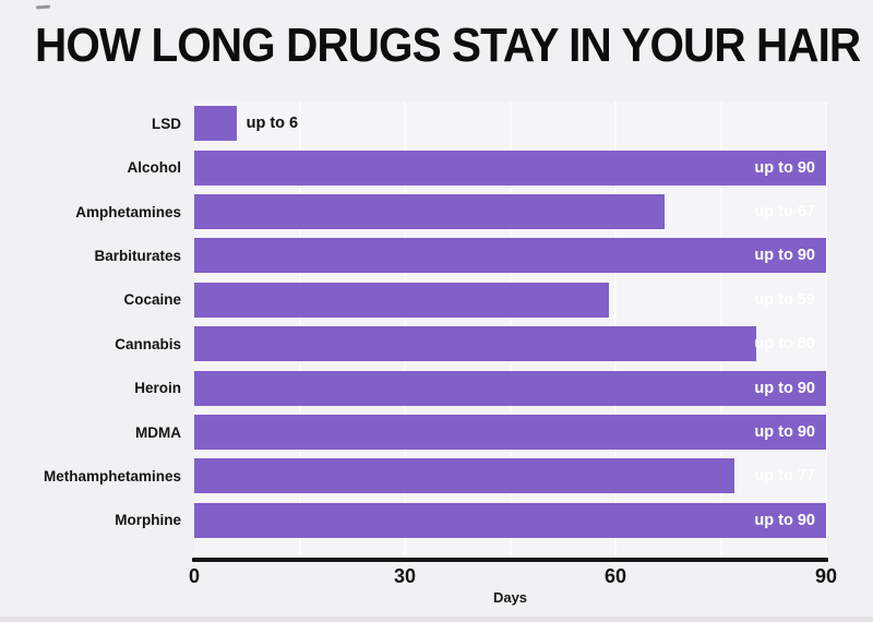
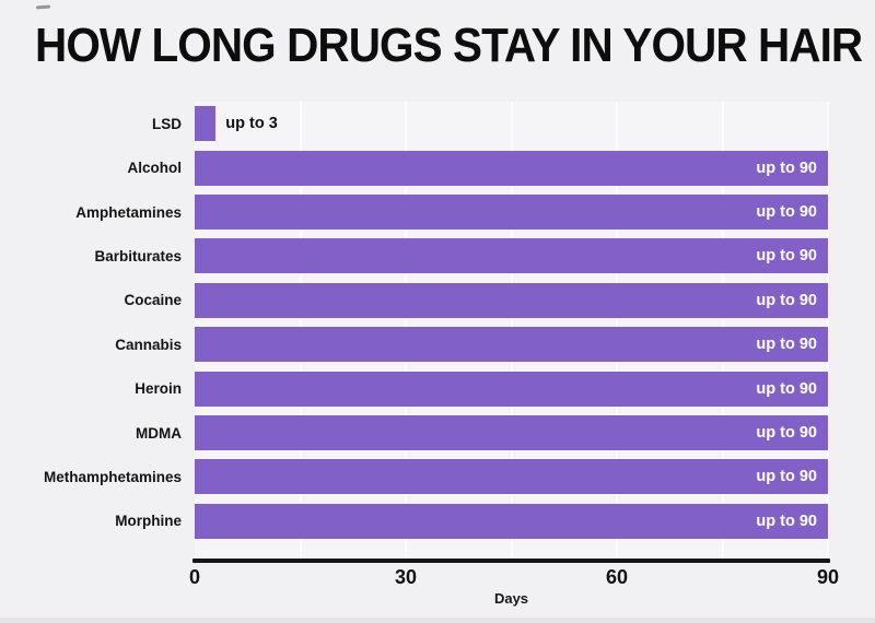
LSD: 6 -> 3
Amphetamines: 67 -> 90
Cocaine: 59 -> 90
Cannabis: 80 -> 90
Methamphetamines: 77 -> 90
